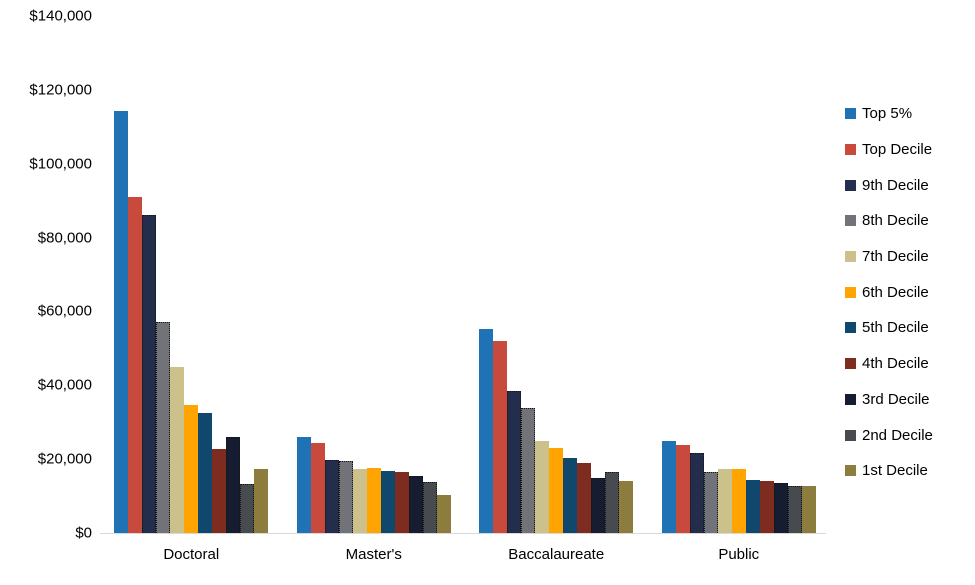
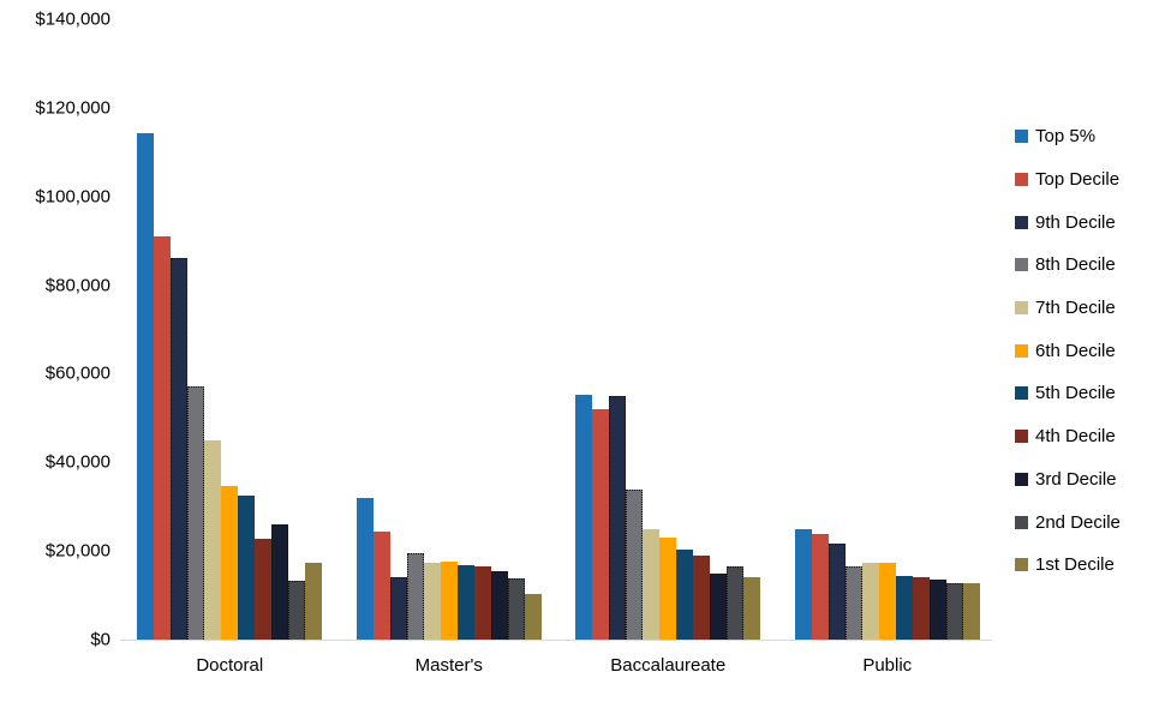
Top 5%/Master's: $26000 -> $32000
9th Decile/Master's: $20000 -> $14000
9th Decile/Baccalaureate: $38000 -> $55000
